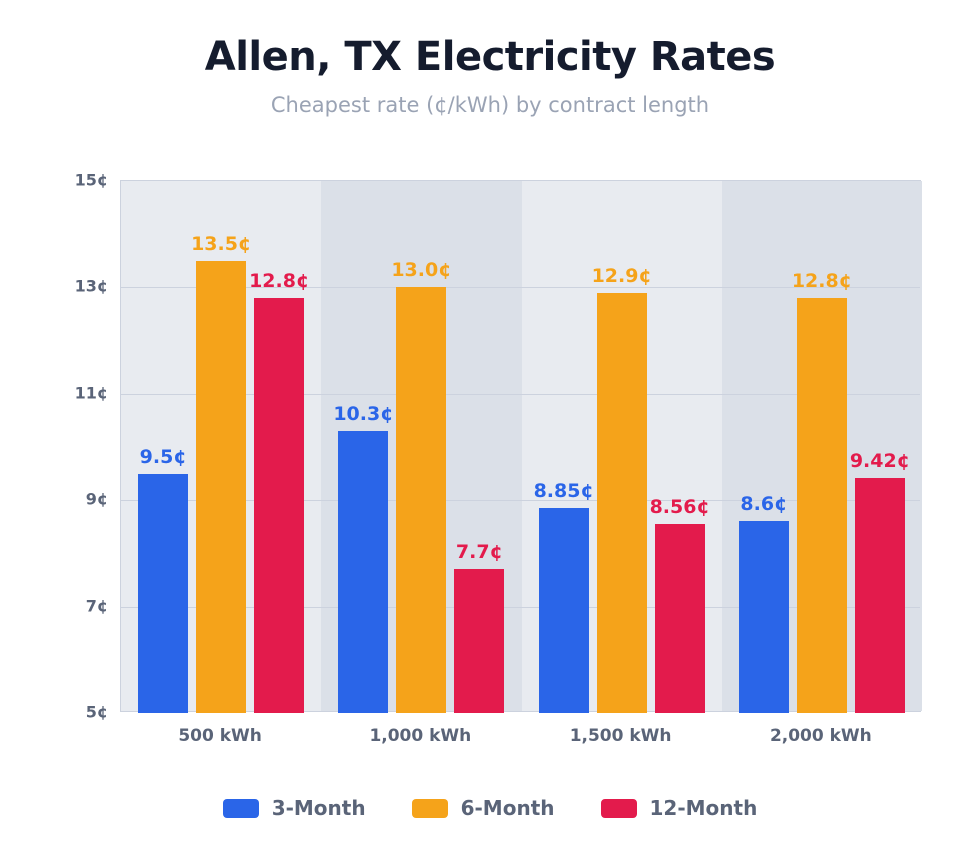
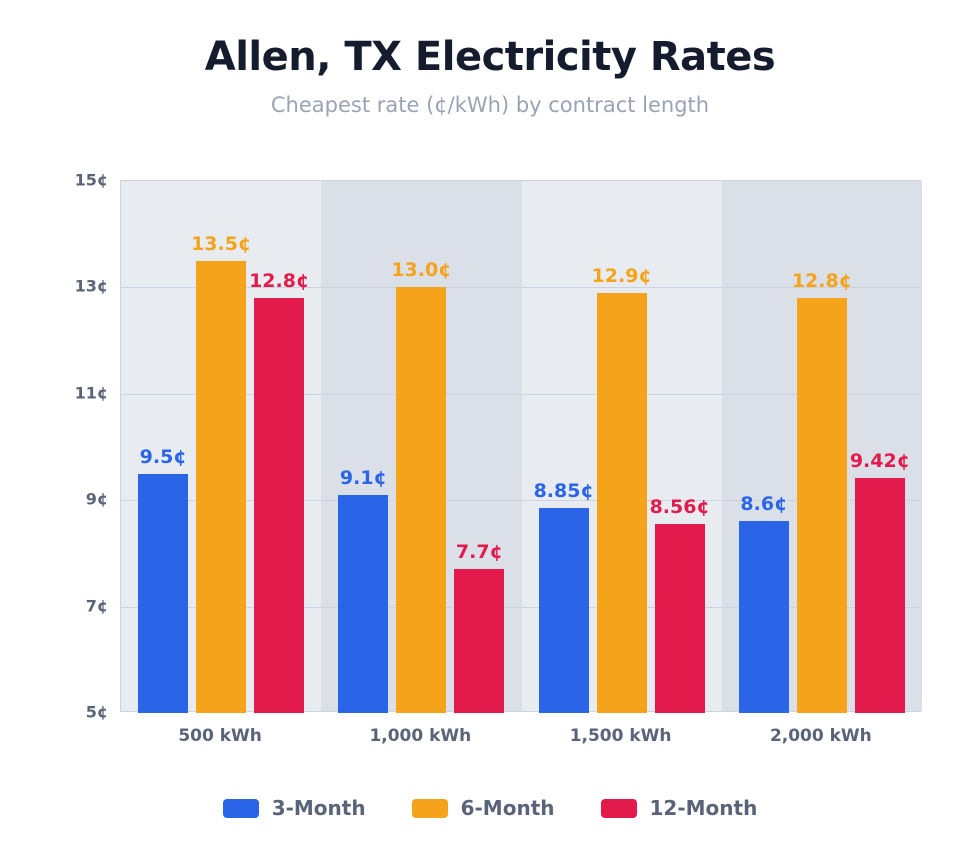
3-Month/1,000 kWh: 10.3 -> 9.1
